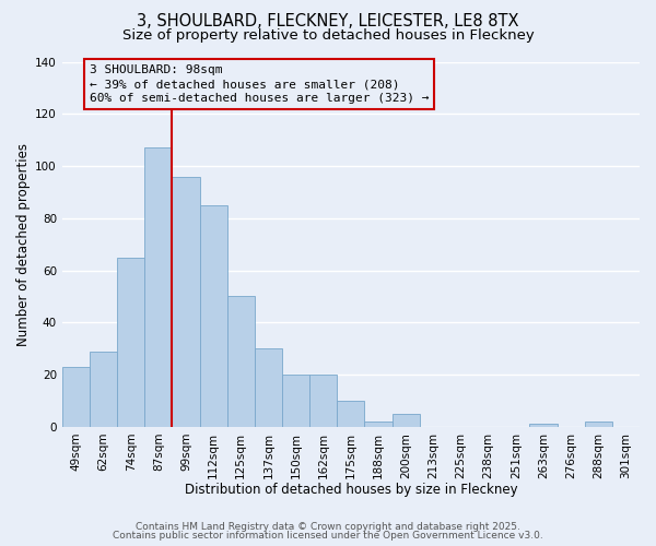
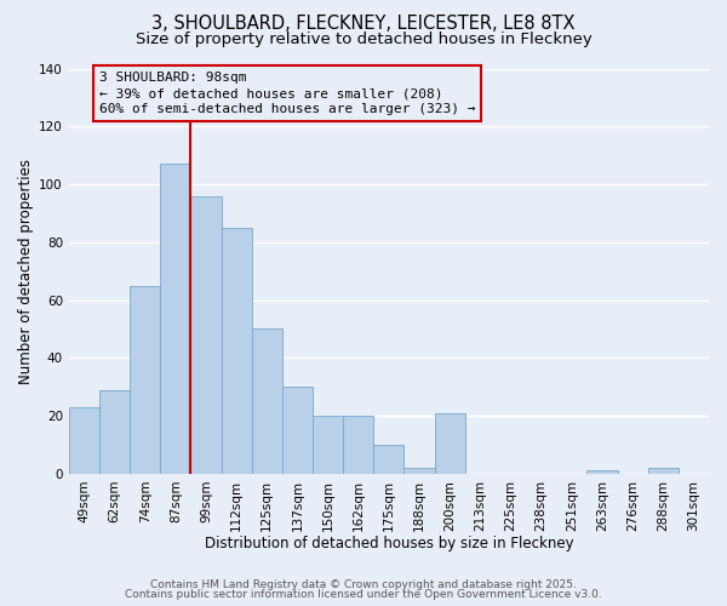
200sqm: 5 -> 21
